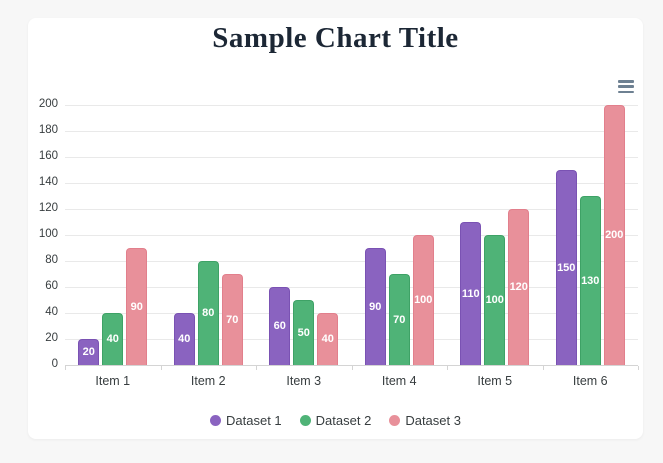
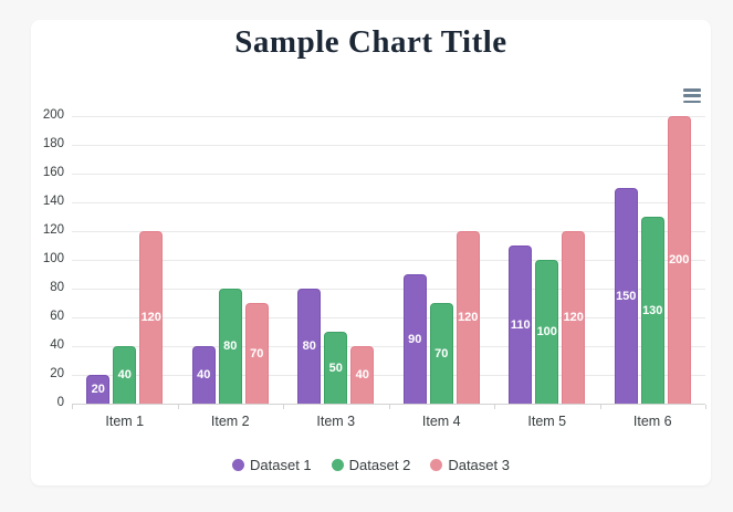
Dataset 3/Item 1: 90 -> 120
Dataset 1/Item 3: 60 -> 80
Dataset 3/Item 4: 100 -> 120
